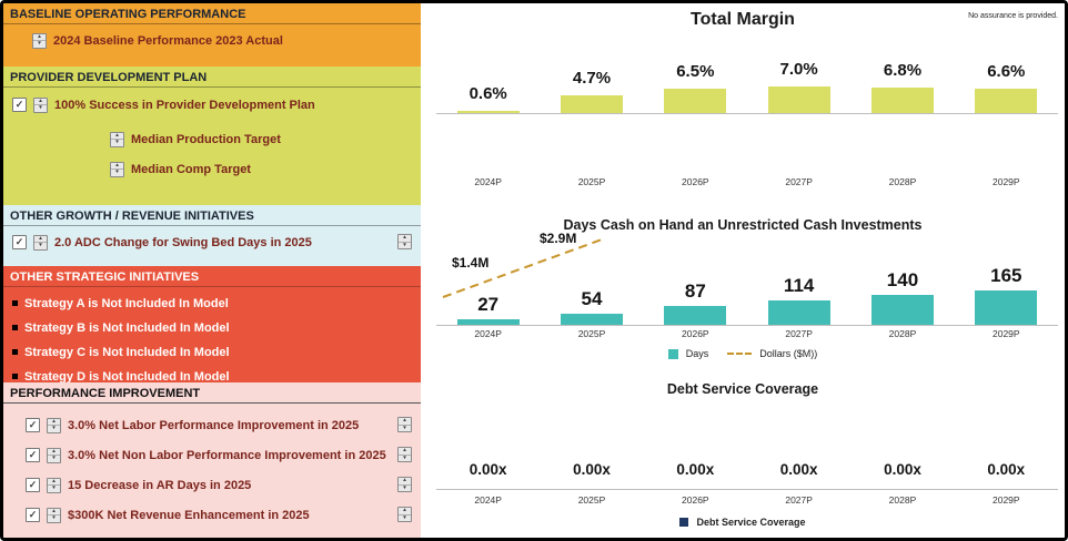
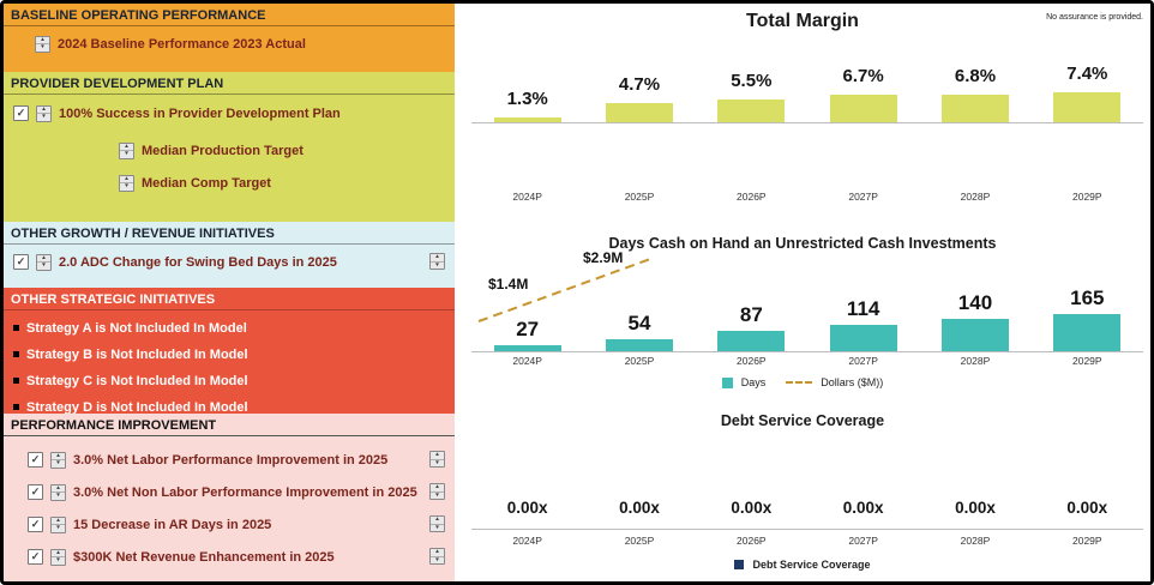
Total Margin/2024P: 0.6% -> 1.3%
Total Margin/2026P: 6.5% -> 5.5%
Total Margin/2027P: 7.0% -> 6.7%
Total Margin/2029P: 6.6% -> 7.4%
